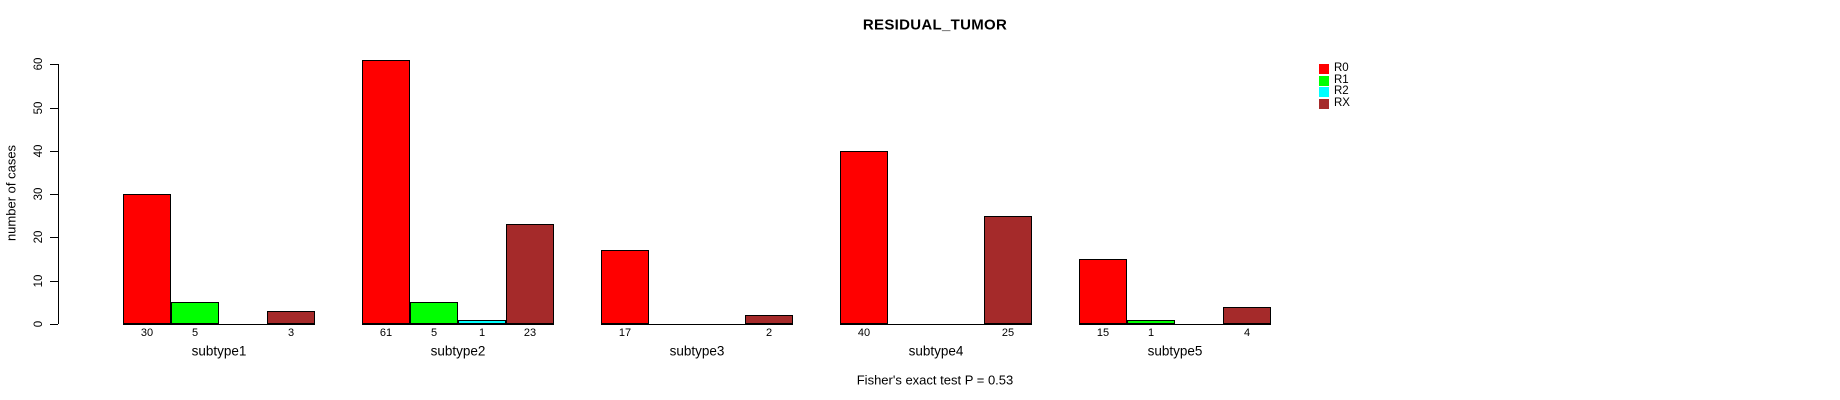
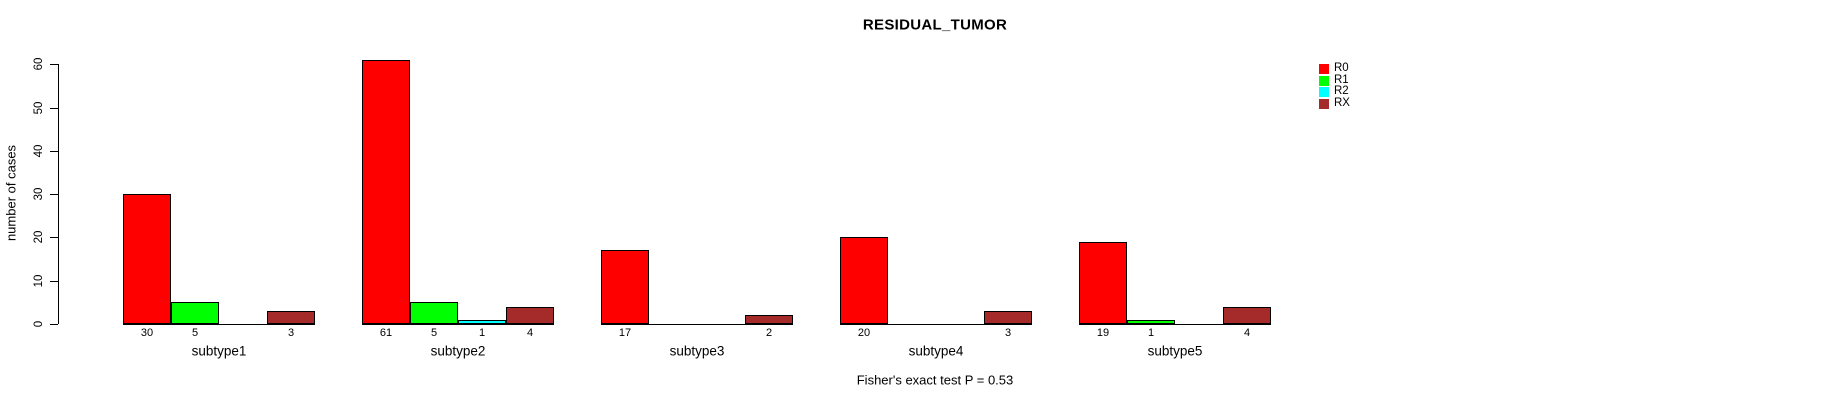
RX/subtype2: 23 -> 4
R0/subtype4: 40 -> 20
RX/subtype4: 25 -> 3
R0/subtype5: 15 -> 19
